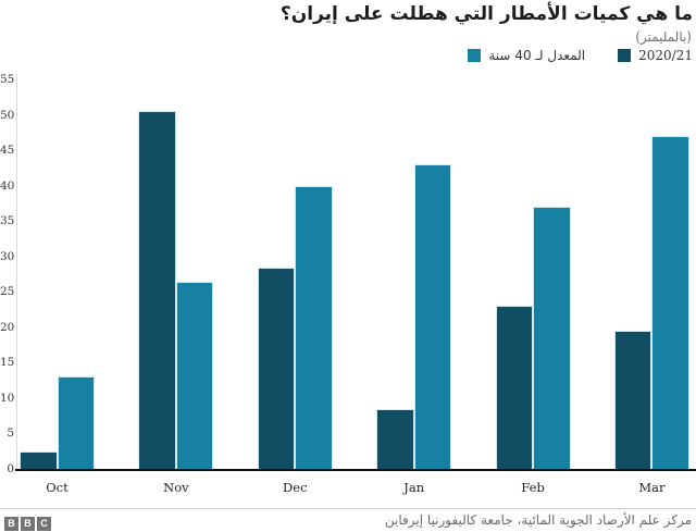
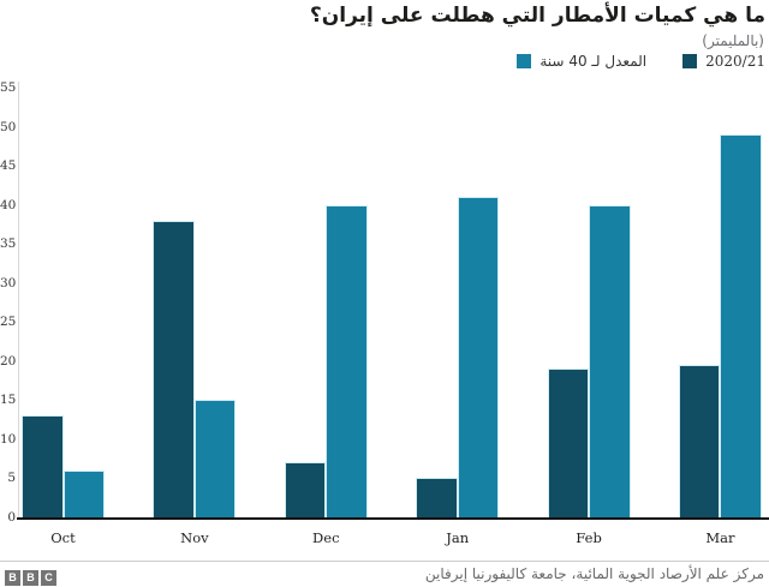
2020/21/Oct: 2 -> 13
المعدل لـ 40 سنة/Oct: 13 -> 6
2020/21/Nov: 50 -> 38
المعدل لـ 40 سنة/Nov: 26 -> 15
2020/21/Dec: 28 -> 7
2020/21/Jan: 8 -> 5
المعدل لـ 40 سنة/Jan: 43 -> 41
2020/21/Feb: 23 -> 19
المعدل لـ 40 سنة/Feb: 37 -> 40
المعدل لـ 40 سنة/Mar: 47 -> 49
